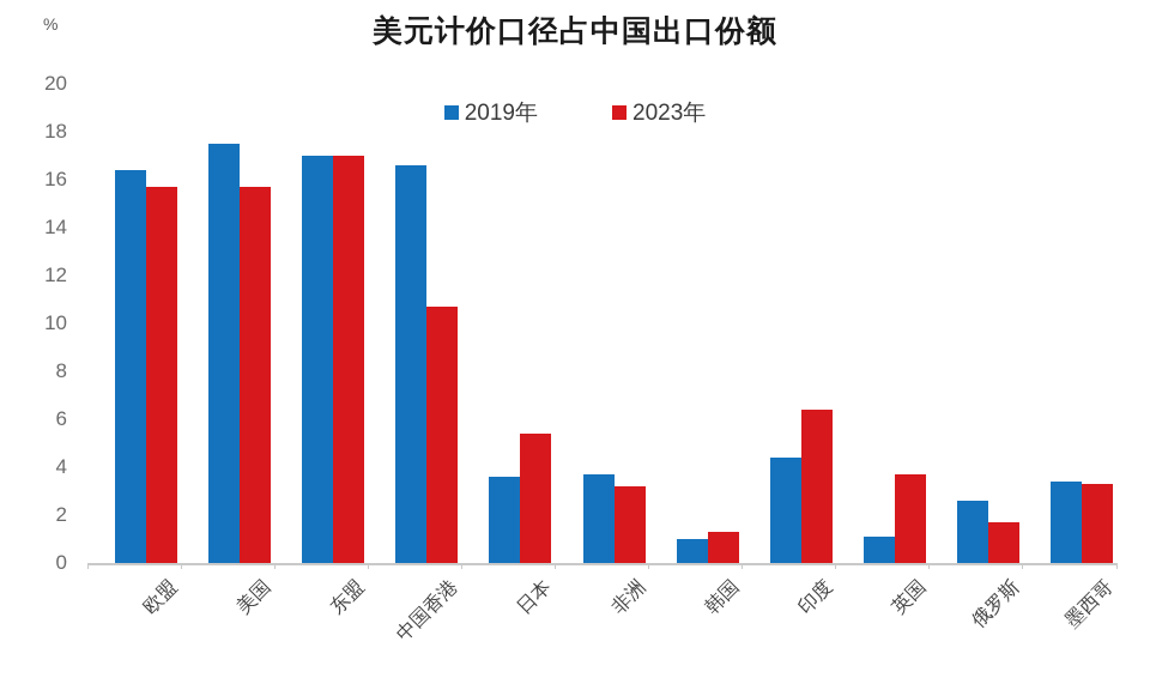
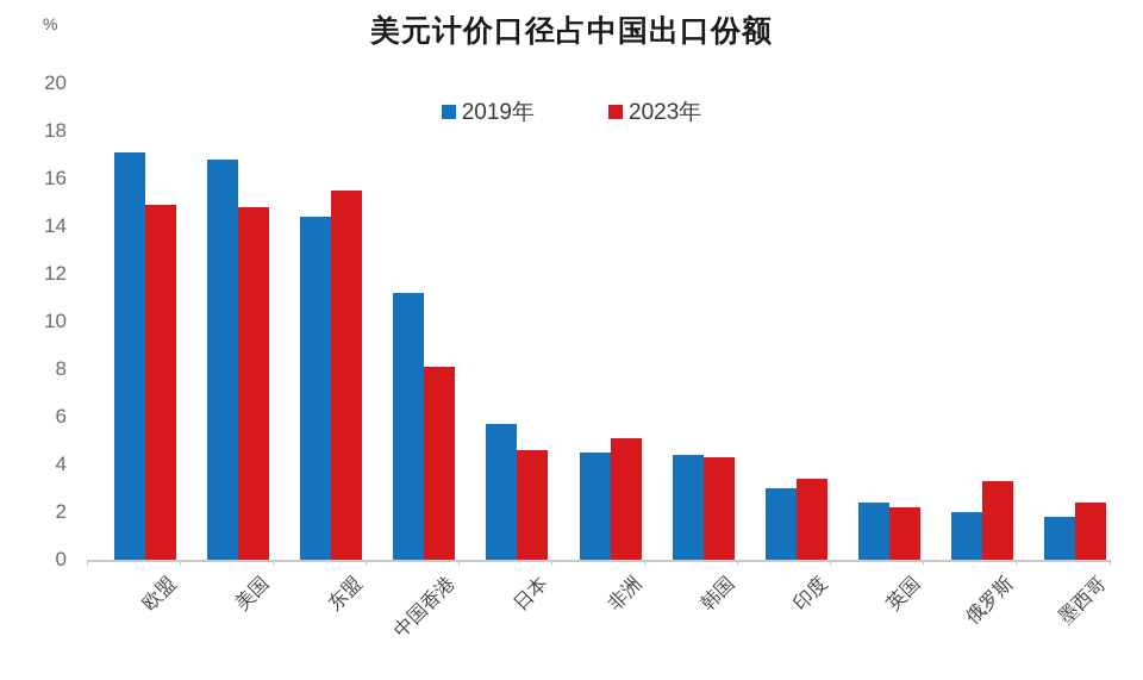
2019年/欧盟: 16.4 -> 17.1
2023年/欧盟: 15.7 -> 14.9
2019年/美国: 17.5 -> 16.8
2023年/美国: 15.7 -> 14.8
2019年/东盟: 17.0 -> 14.4
2023年/东盟: 17.0 -> 15.5
2019年/中国香港: 16.6 -> 11.2
2023年/中国香港: 10.7 -> 8.1
2019年/日本: 3.6 -> 5.7
2023年/日本: 5.4 -> 4.6
2019年/非洲: 3.7 -> 4.5
2023年/非洲: 3.2 -> 5.1
2019年/韩国: 1.0 -> 4.4
2023年/韩国: 1.3 -> 4.3
2019年/印度: 4.4 -> 3.0
2023年/印度: 6.4 -> 3.4
2019年/英国: 1.1 -> 2.4
2023年/英国: 3.7 -> 2.2
2019年/俄罗斯: 2.6 -> 2.0
2023年/俄罗斯: 1.7 -> 3.3
2019年/墨西哥: 3.4 -> 1.8
2023年/墨西哥: 3.3 -> 2.4
